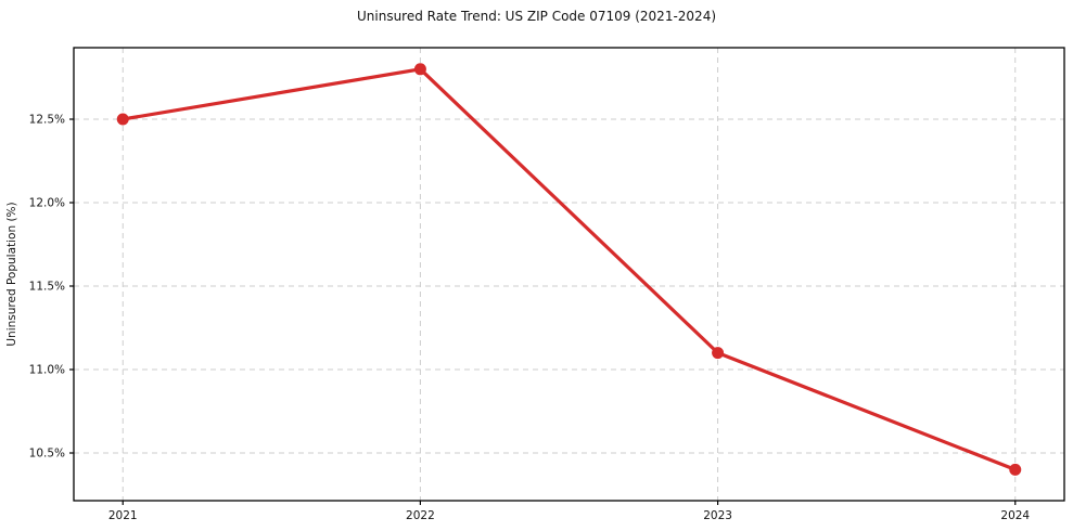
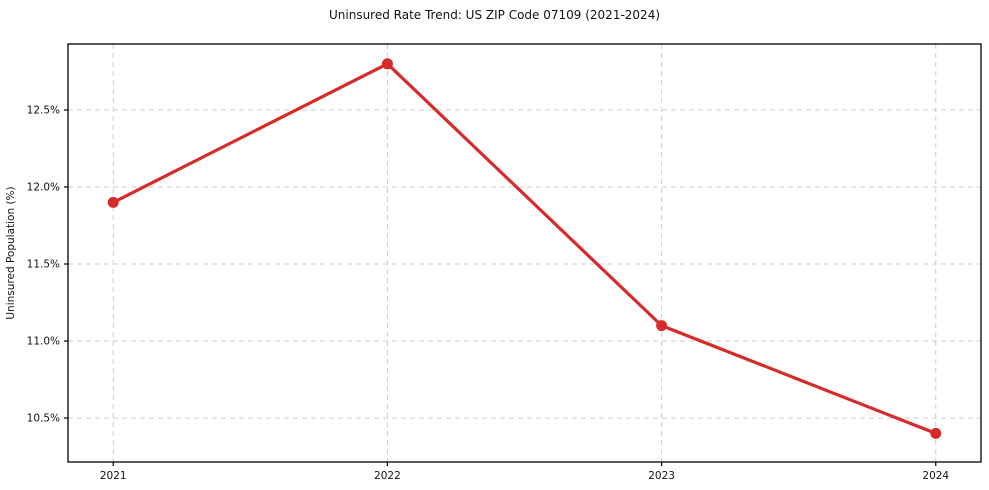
2021: 12.5% -> 11.9%
